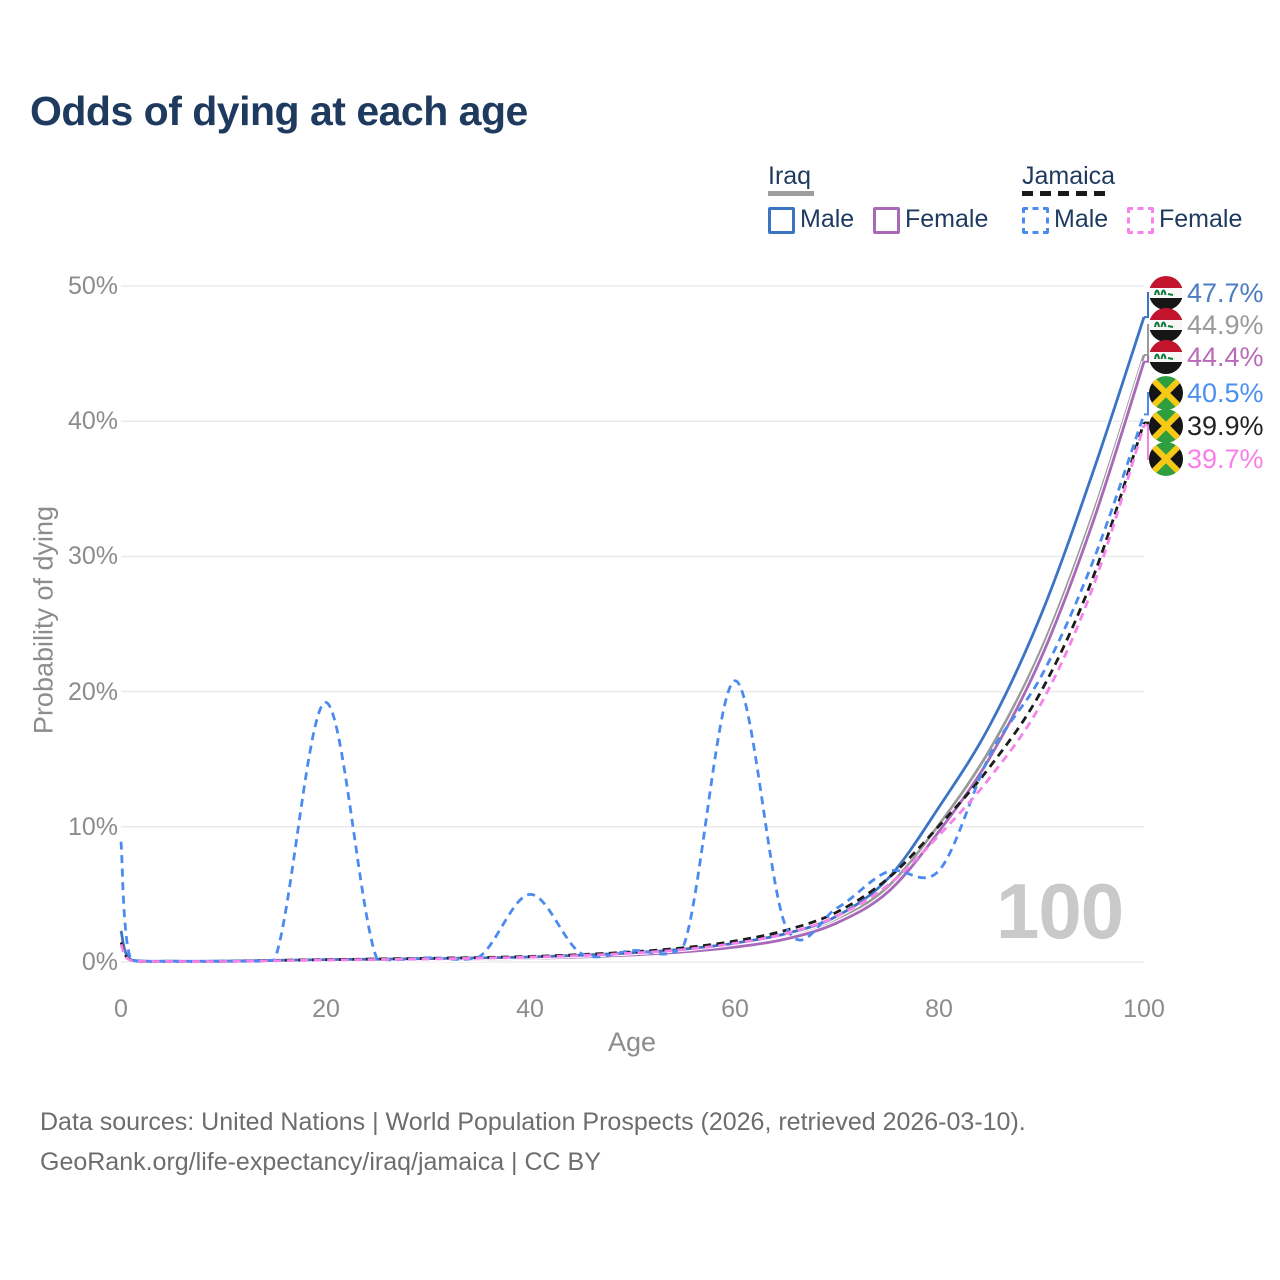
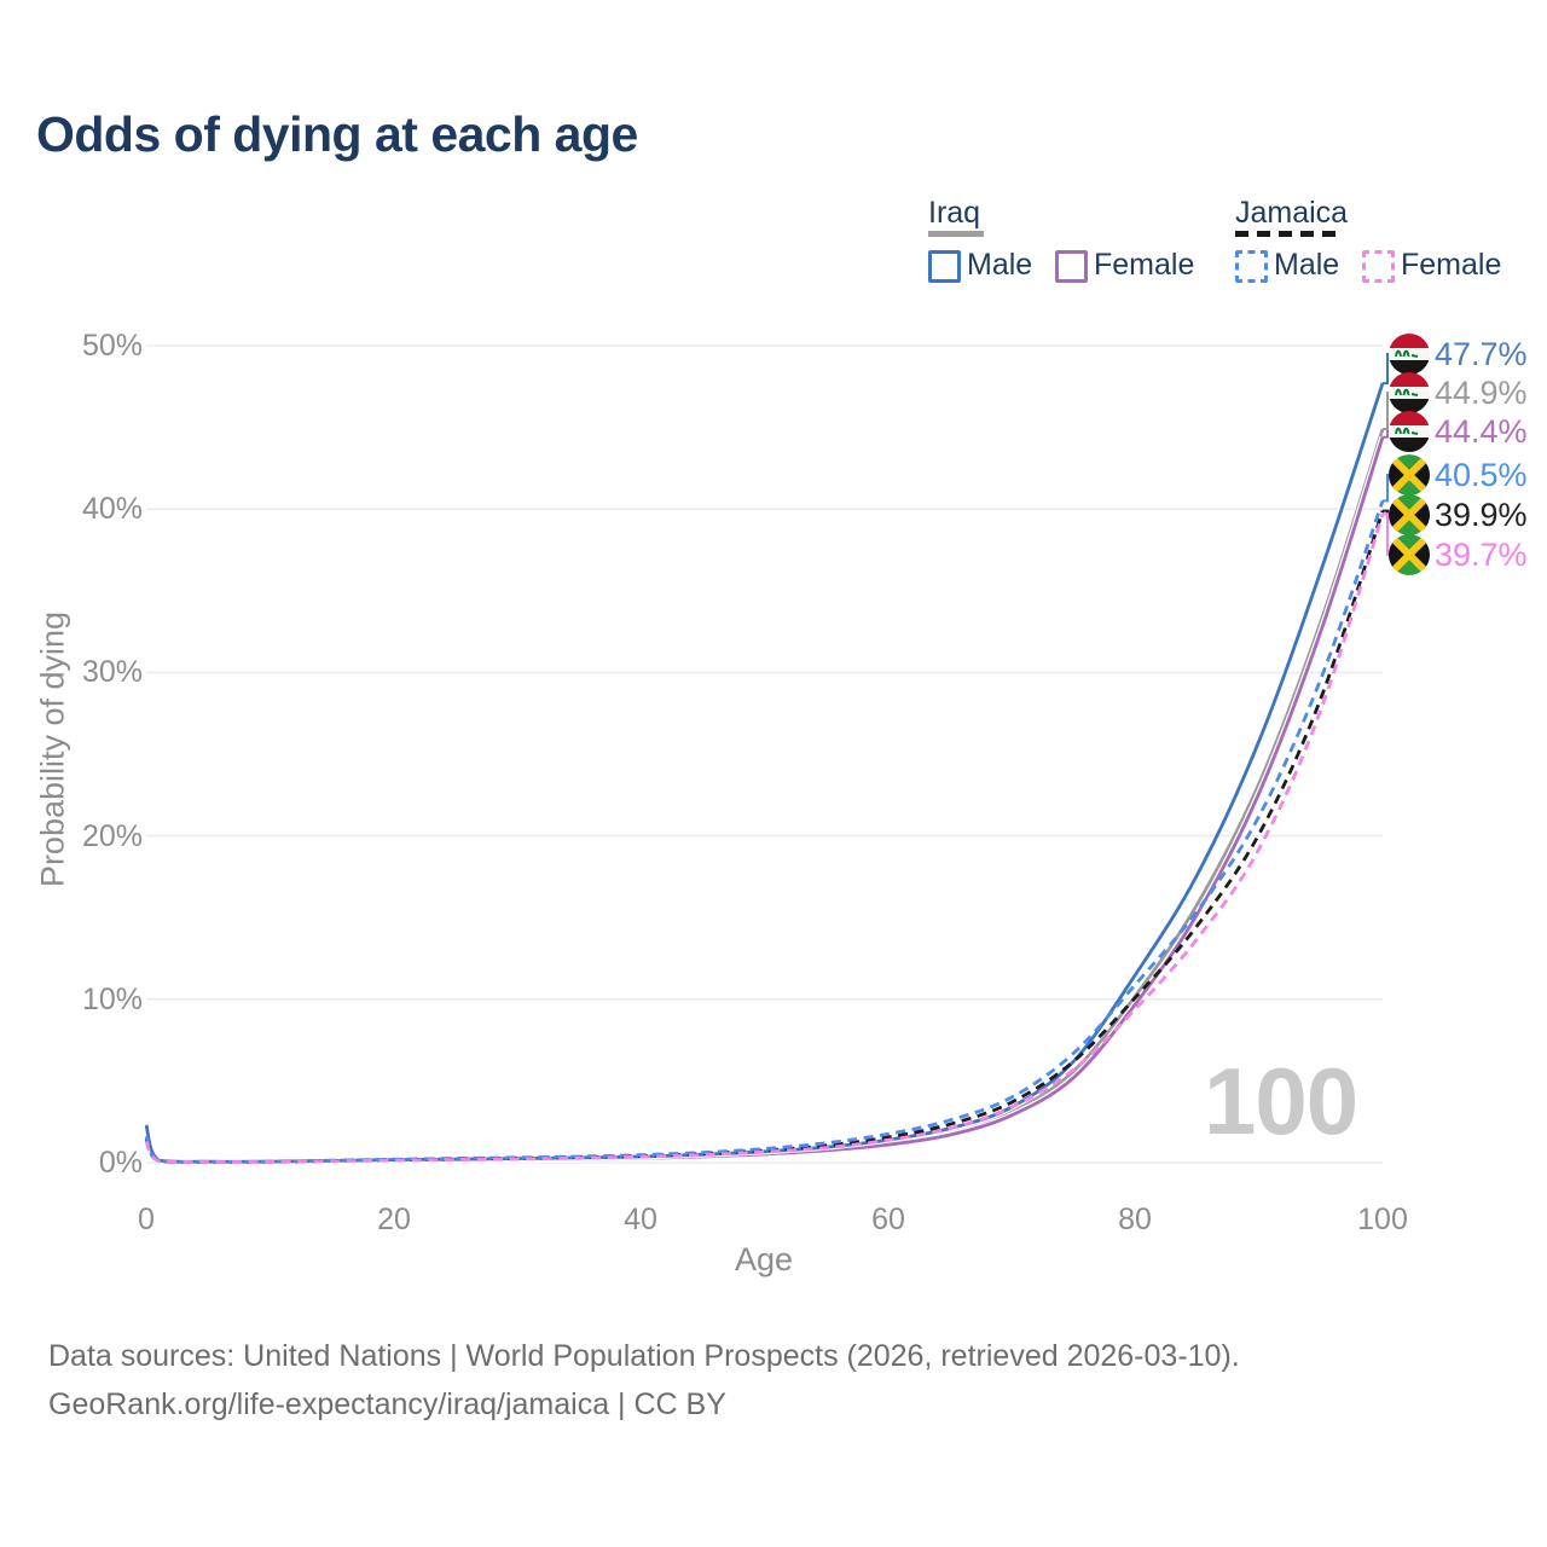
Jamaica Male/0: 8.9% -> 1.6%
Jamaica Male/20: 19.2% -> 0.2%
Jamaica Male/40: 5.0% -> 0.5%
Jamaica Male/60: 20.8% -> 1.8%
Jamaica Male/80: 6.8% -> 10.9%
